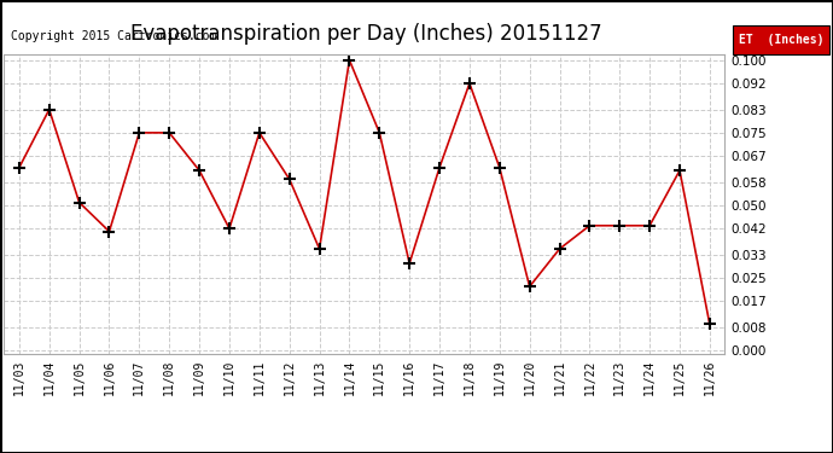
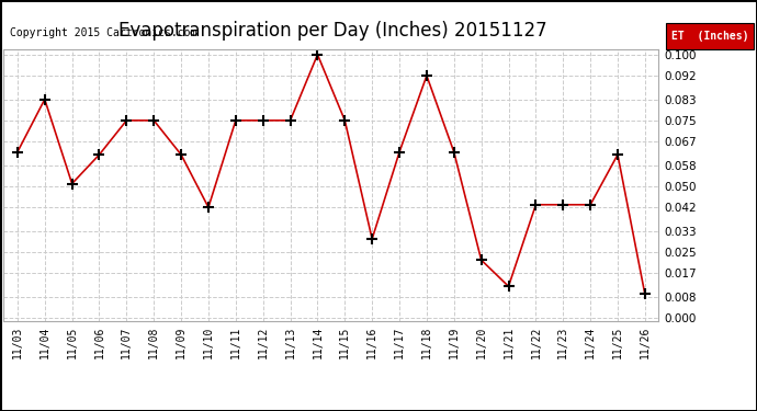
11/06: 0.041 -> 0.062
11/12: 0.059 -> 0.075
11/13: 0.035 -> 0.075
11/21: 0.035 -> 0.012
